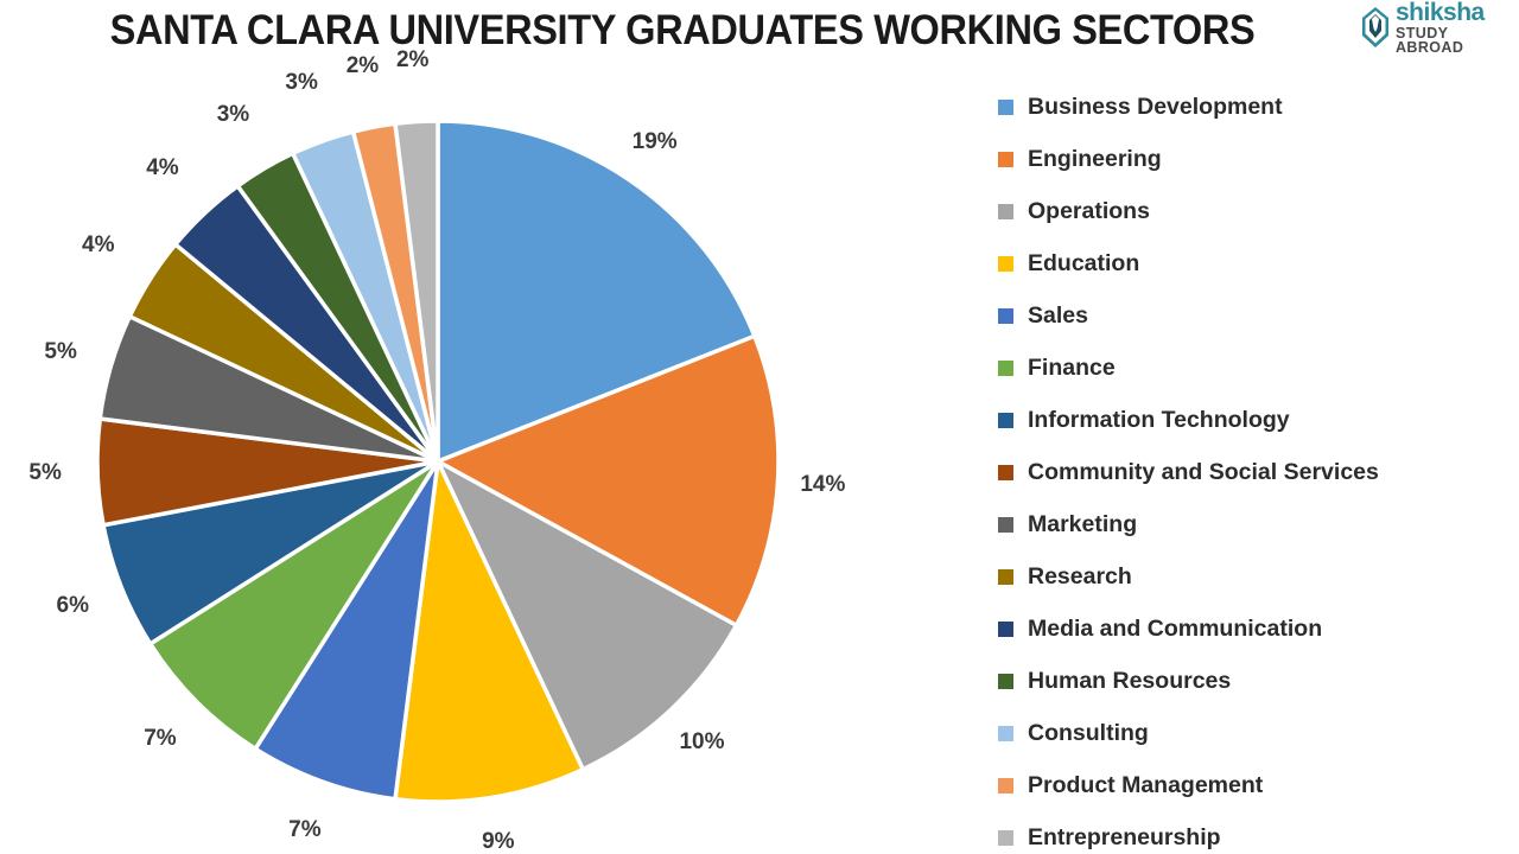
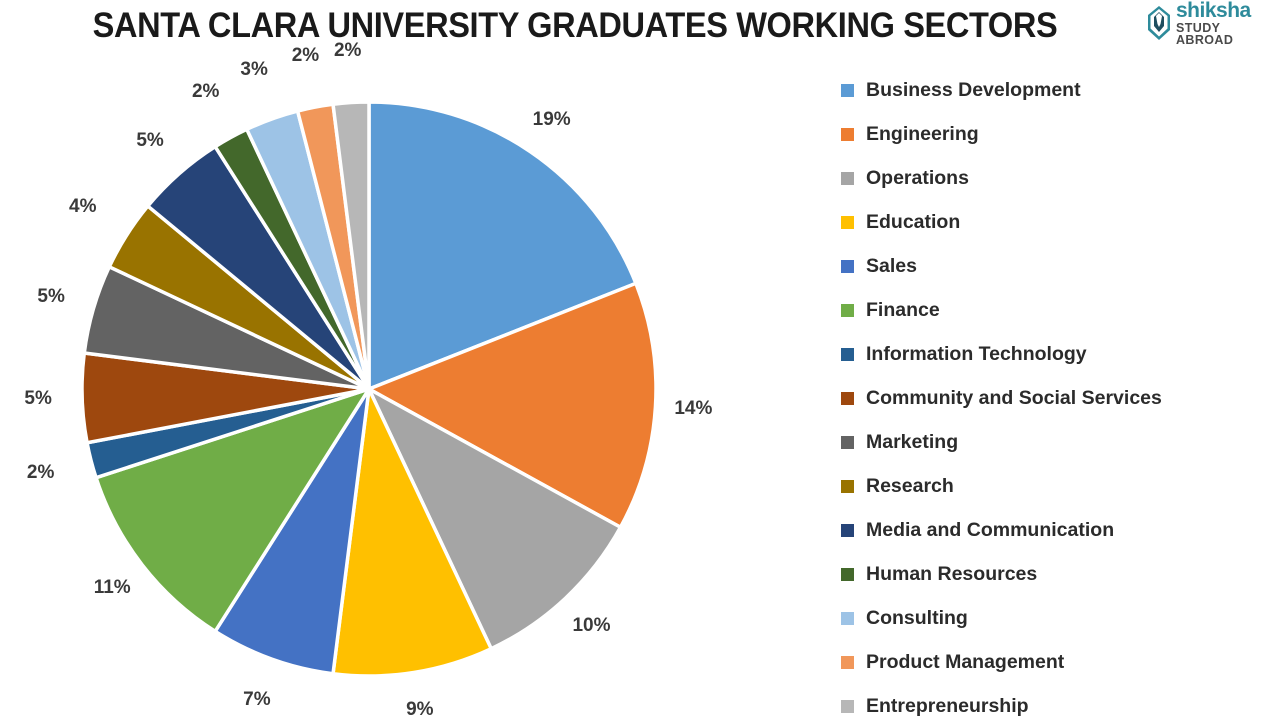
Finance: 7% -> 11%
Information Technology: 6% -> 2%
Media and Communication: 4% -> 5%
Human Resources: 3% -> 2%
